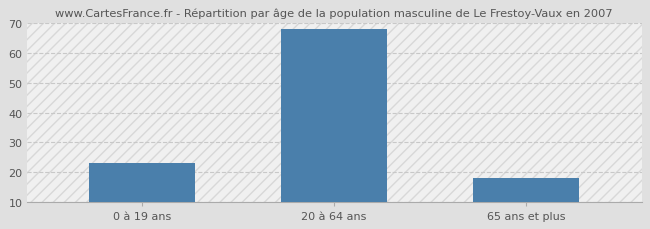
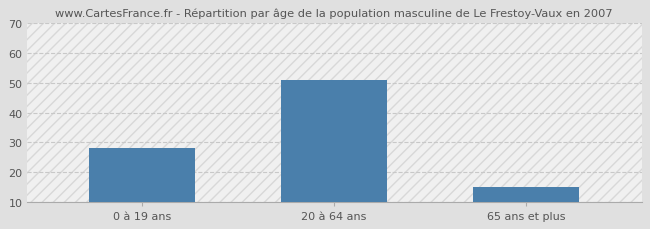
0 à 19 ans: 23 -> 28
20 à 64 ans: 68 -> 51
65 ans et plus: 18 -> 15
